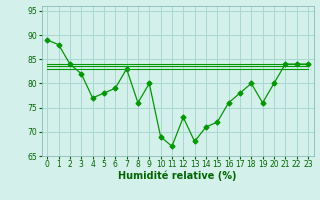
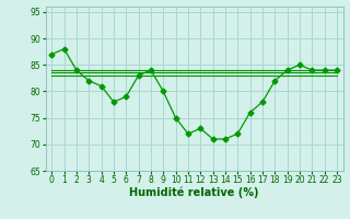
0: 89 -> 87
4: 77 -> 81
8: 76 -> 84
10: 69 -> 75
11: 67 -> 72
13: 68 -> 71
18: 80 -> 82
19: 76 -> 84
20: 80 -> 85
